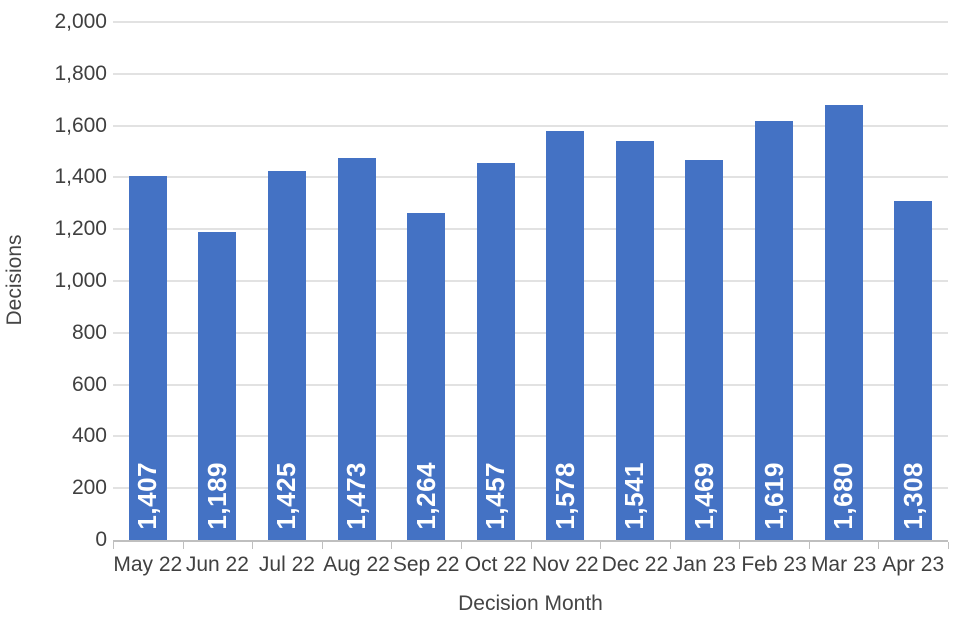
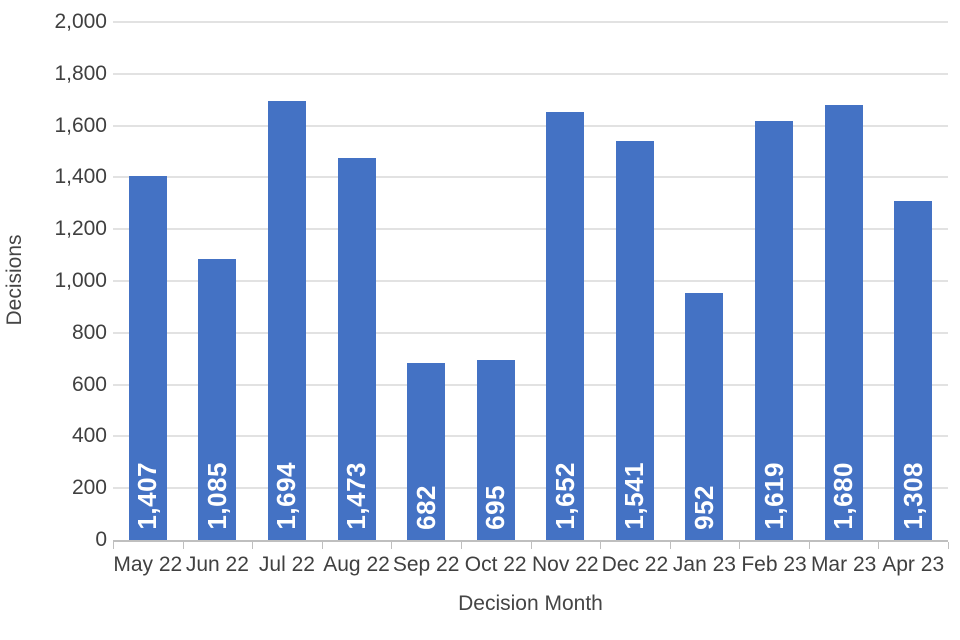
Jun 22: 1,189 -> 1,085
Jul 22: 1,425 -> 1,694
Sep 22: 1,264 -> 682
Oct 22: 1,457 -> 695
Nov 22: 1,578 -> 1,652
Jan 23: 1,469 -> 952
